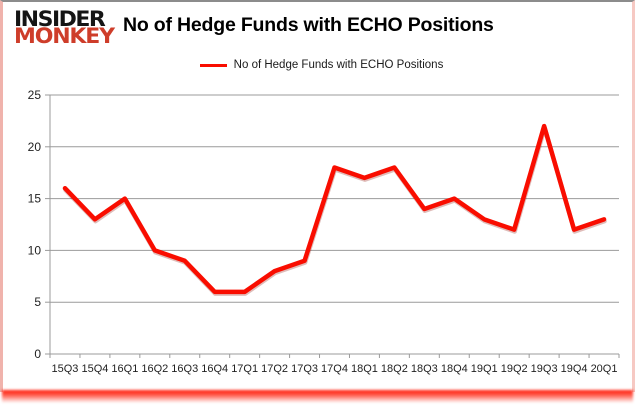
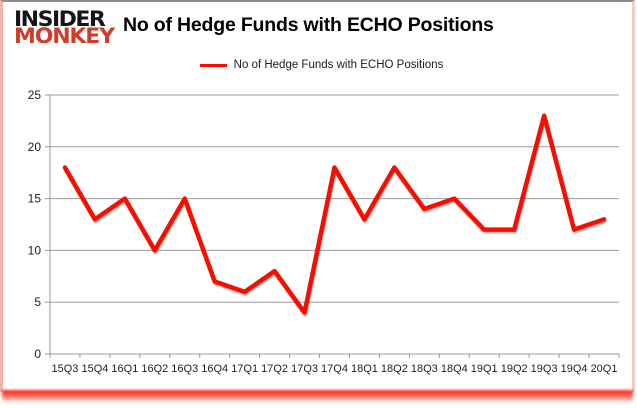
15Q3: 16 -> 18
16Q3: 9 -> 15
16Q4: 6 -> 7
17Q3: 9 -> 4
18Q1: 17 -> 13
19Q1: 13 -> 12
19Q3: 22 -> 23
